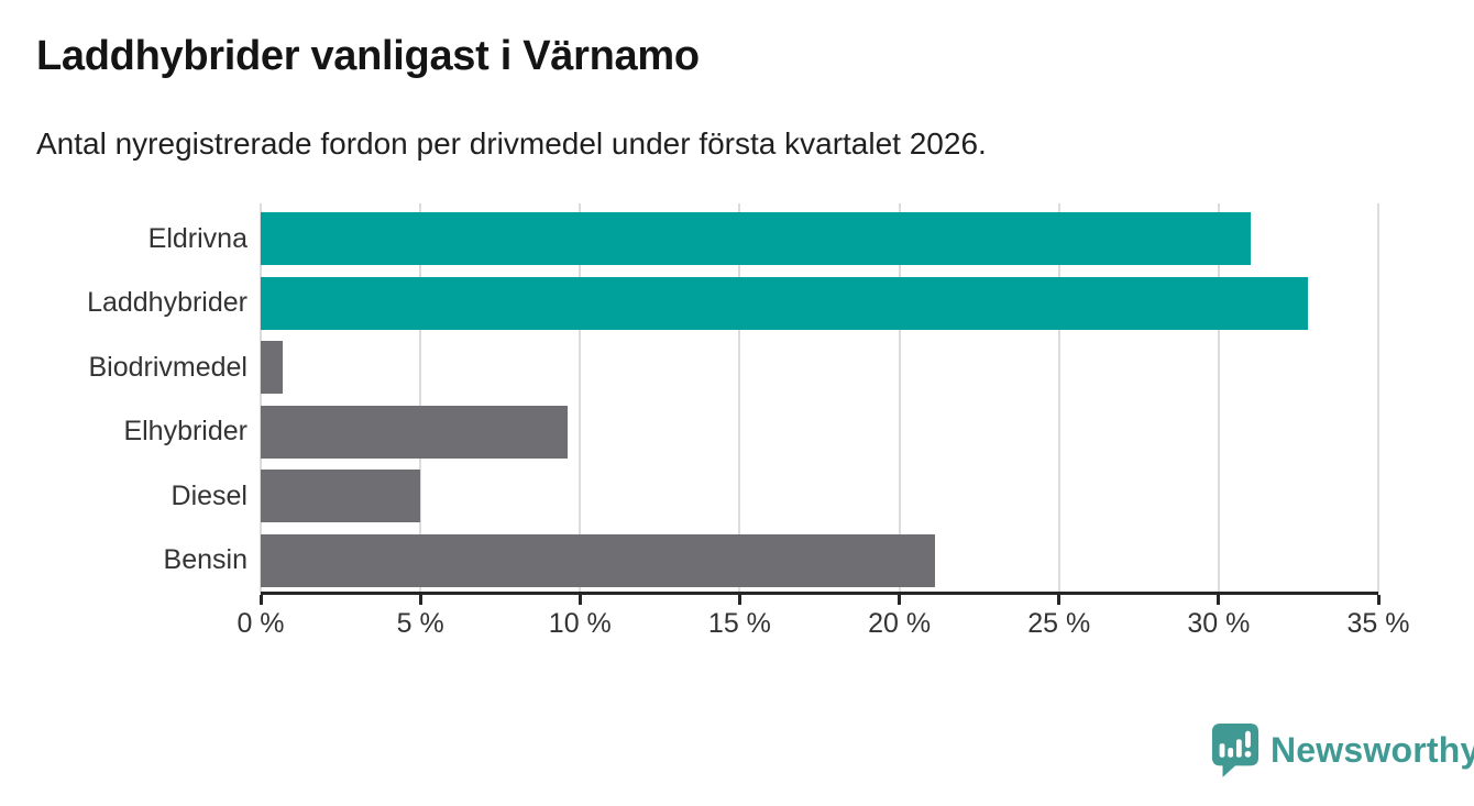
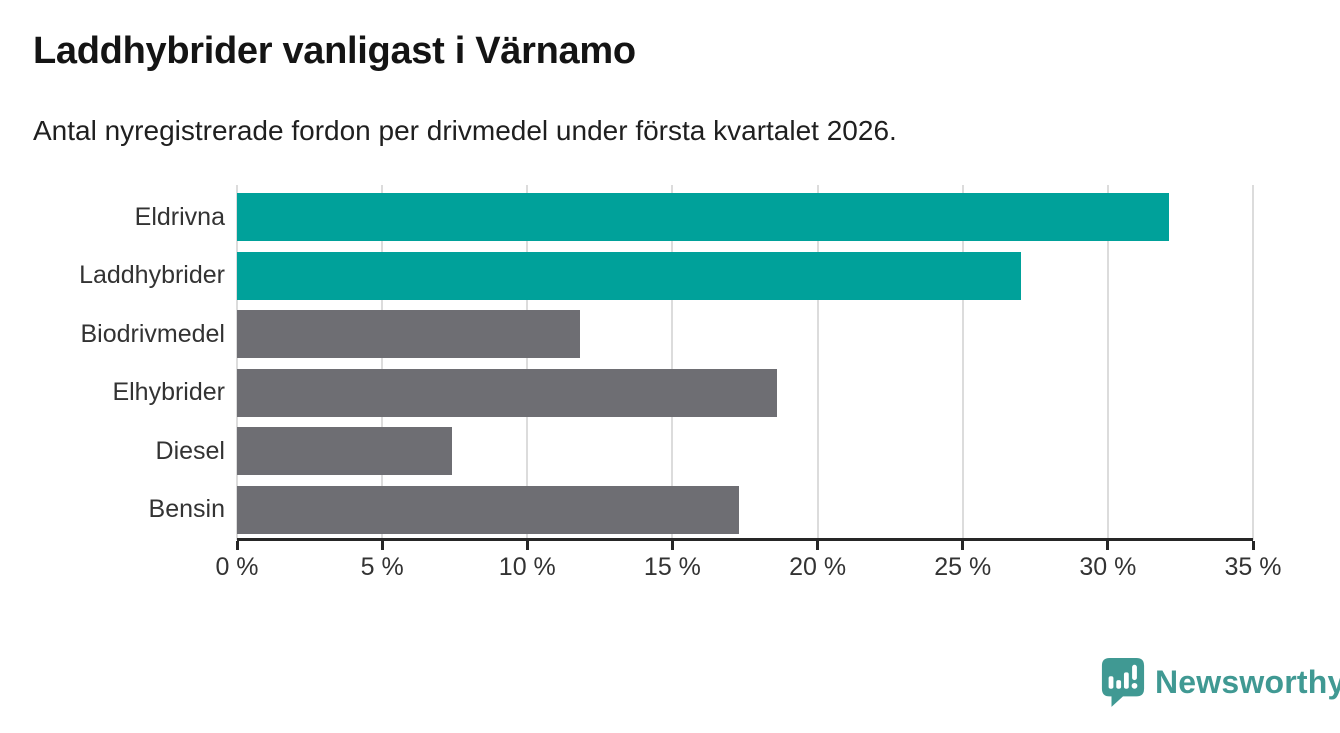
Eldrivna: 31.0% -> 32.1%
Laddhybrider: 32.8% -> 27.0%
Biodrivmedel: 0.7% -> 11.8%
Elhybrider: 9.6% -> 18.6%
Diesel: 5.0% -> 7.4%
Bensin: 21.1% -> 17.3%
